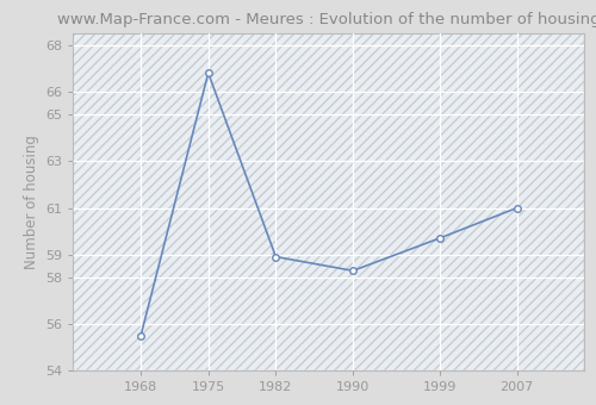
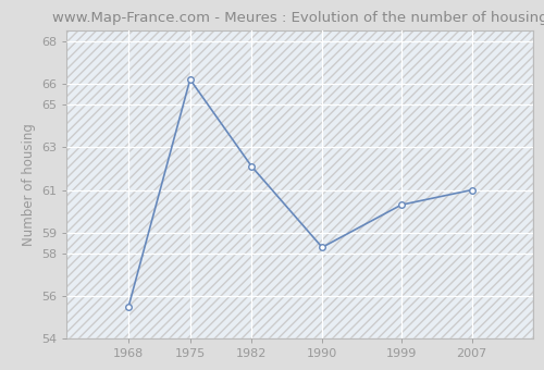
1975: 66.8 -> 66.2
1982: 58.9 -> 62.1
1999: 59.7 -> 60.3
